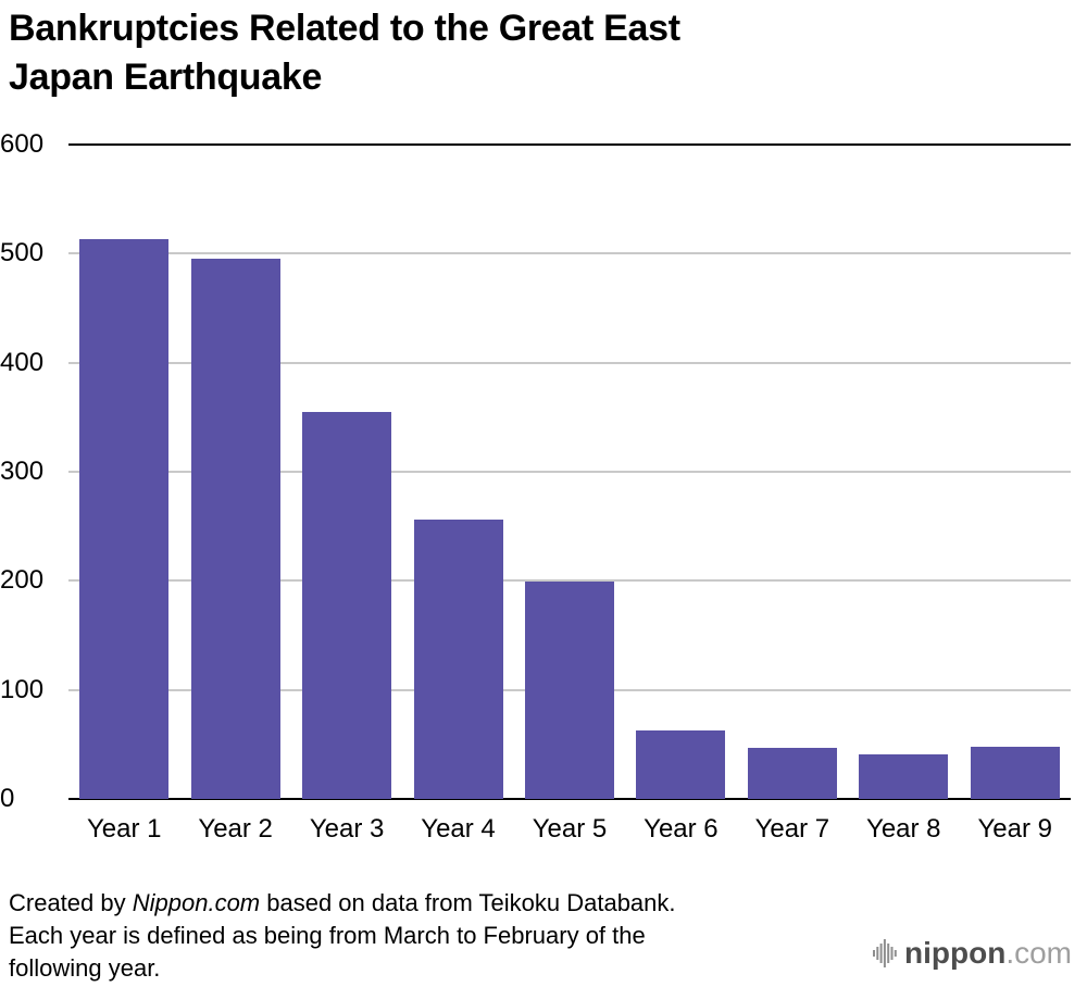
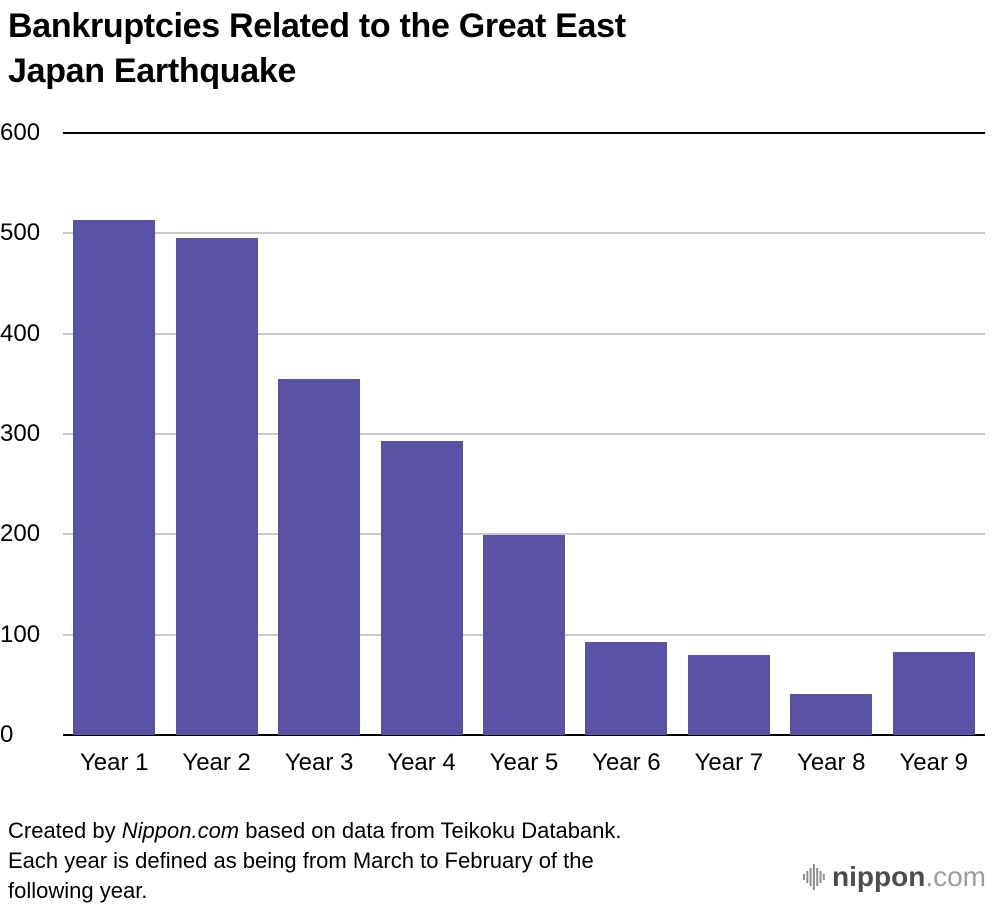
Year 4: 256 -> 293
Year 6: 63 -> 93
Year 7: 47 -> 80
Year 9: 48 -> 83
